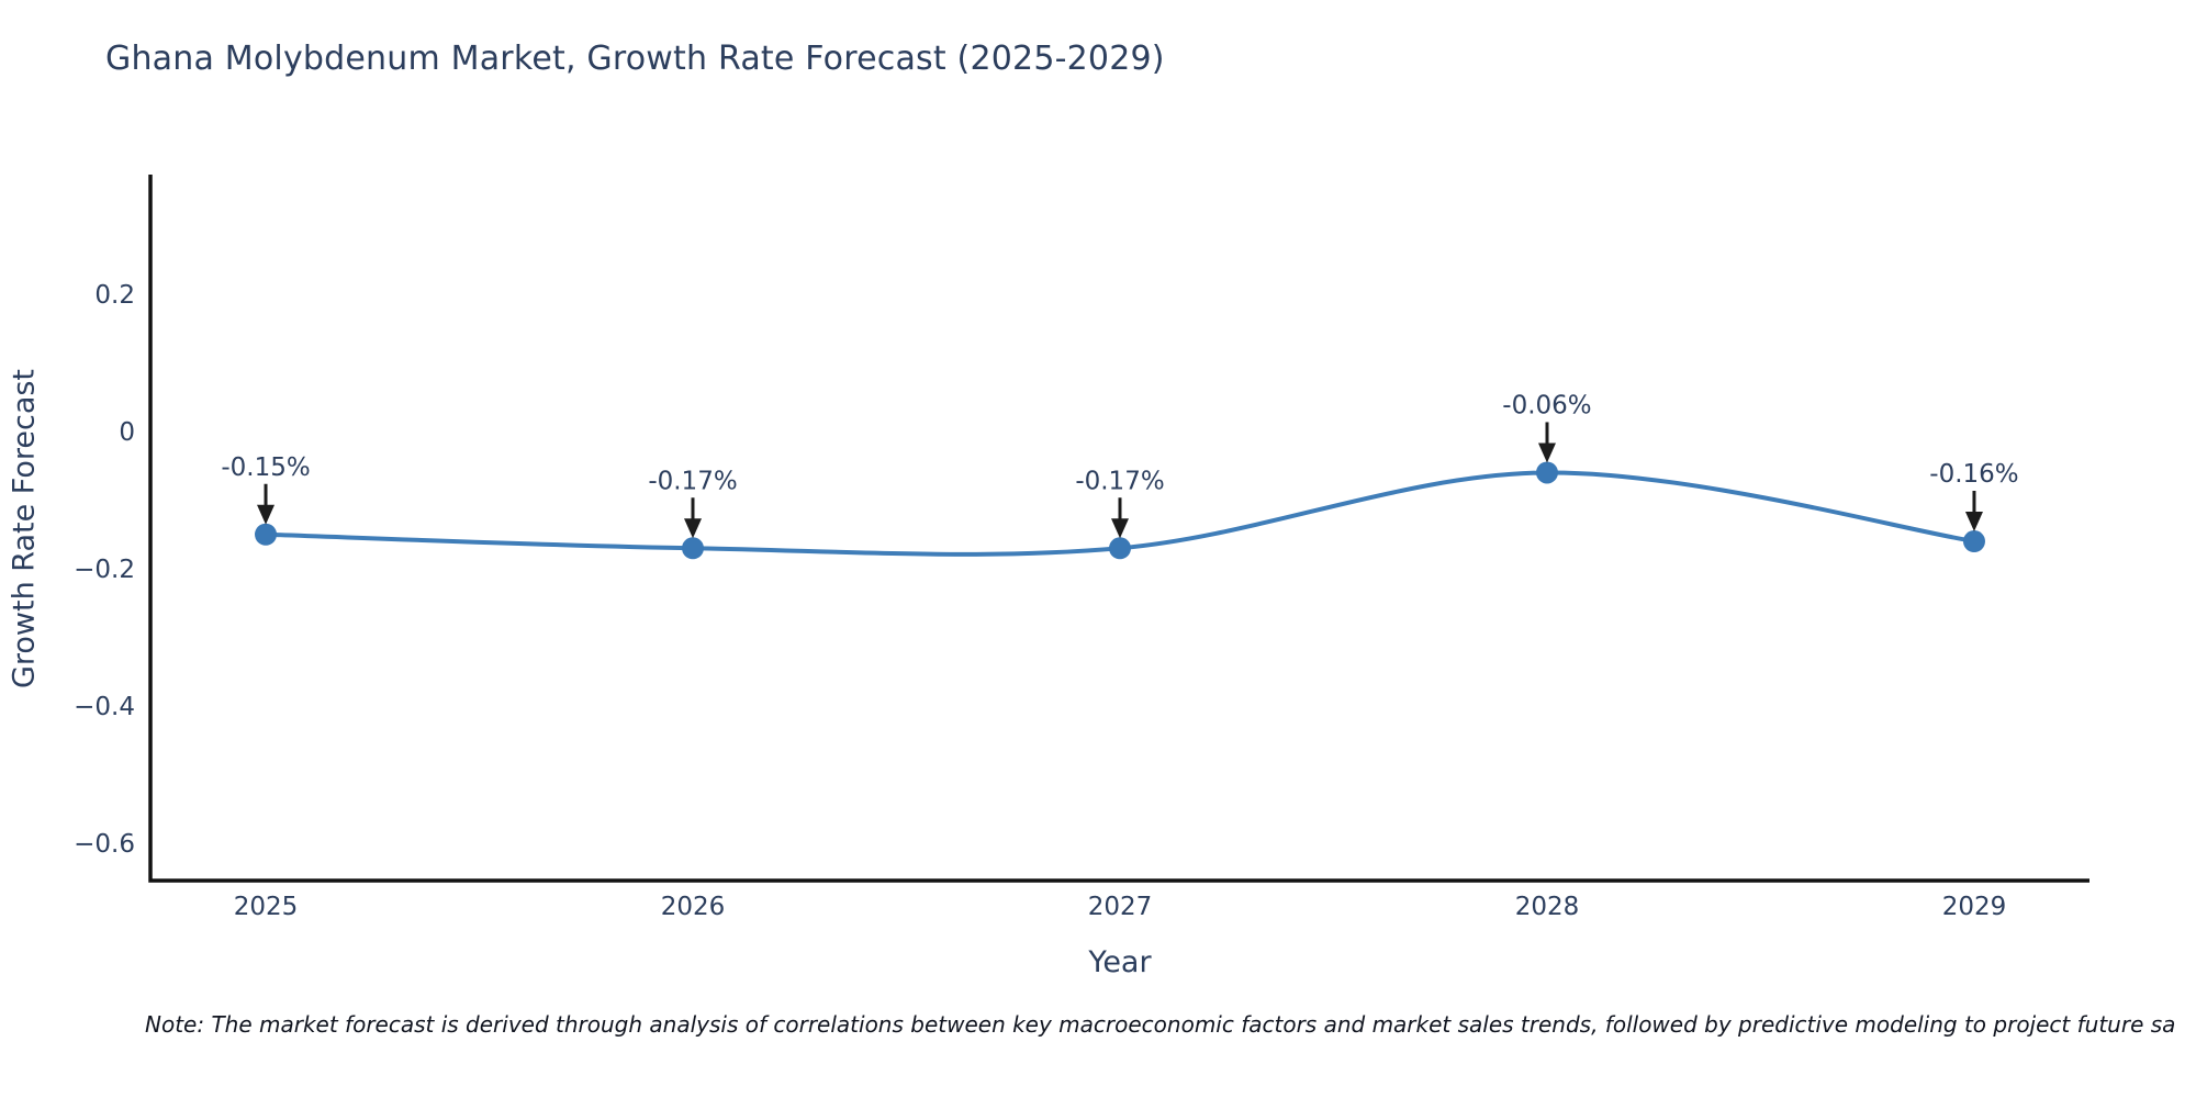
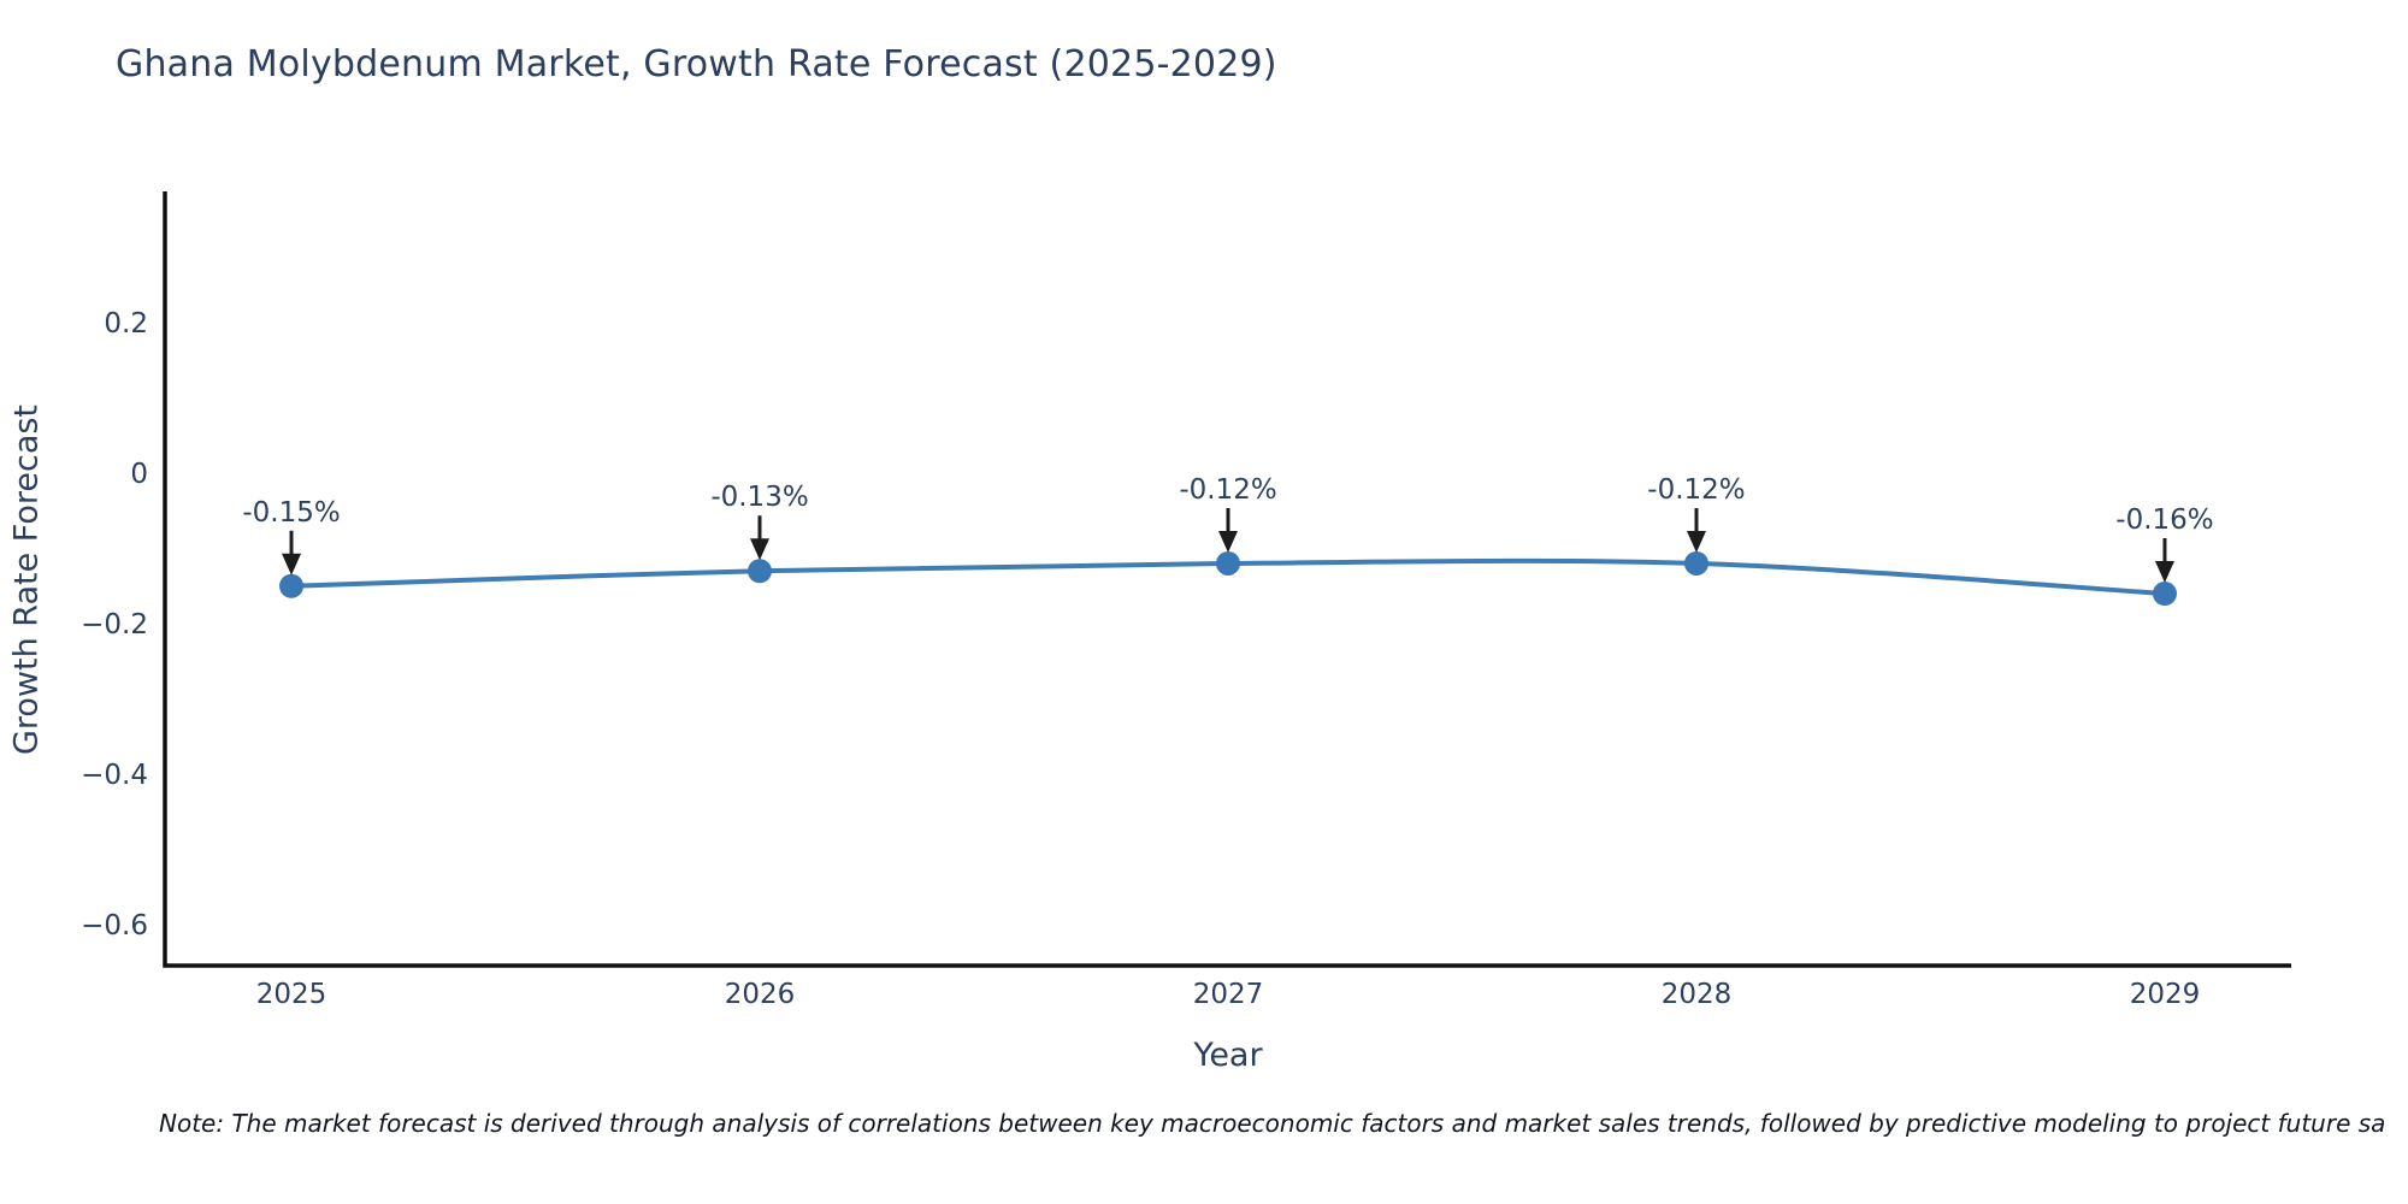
2026: -0.17% -> -0.13%
2027: -0.17% -> -0.12%
2028: -0.06% -> -0.12%
